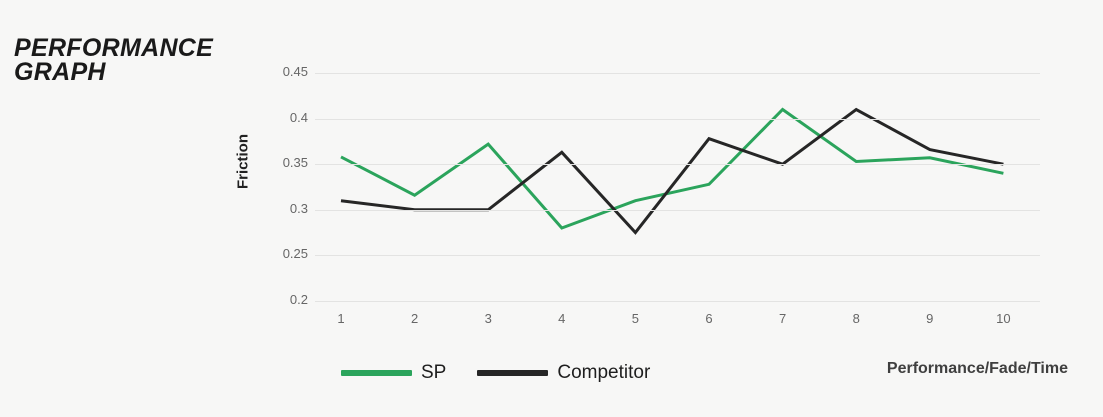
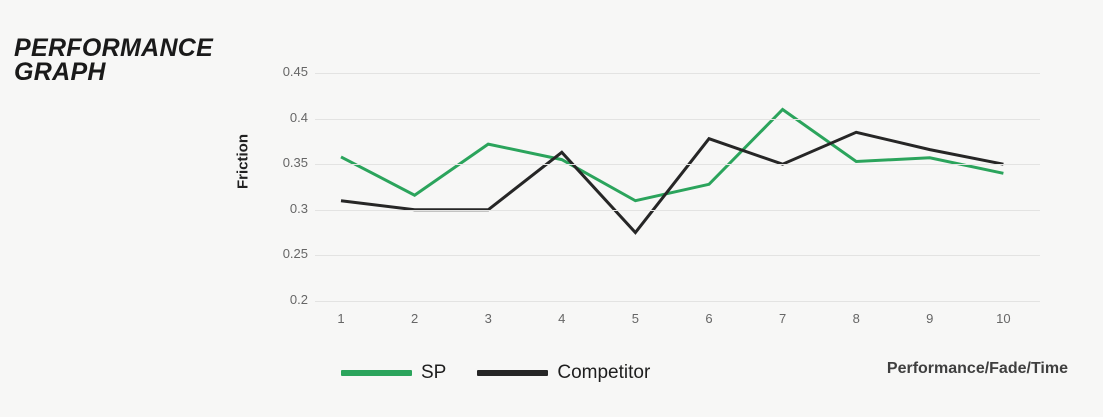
SP/4: 0.28 -> 0.35
Competitor/8: 0.41 -> 0.39
